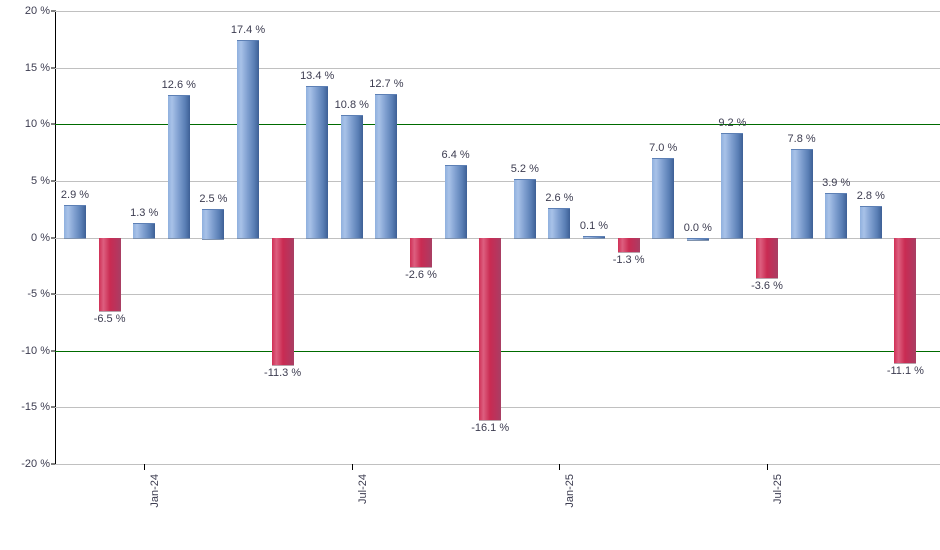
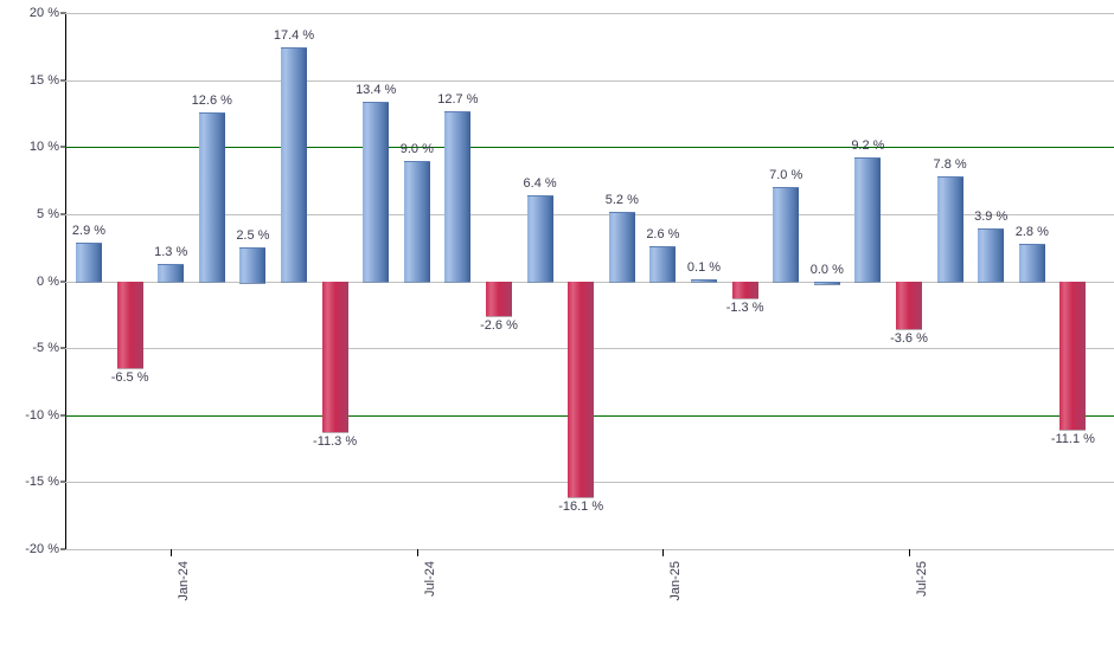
Jul-24: 10.8 -> 9.0
